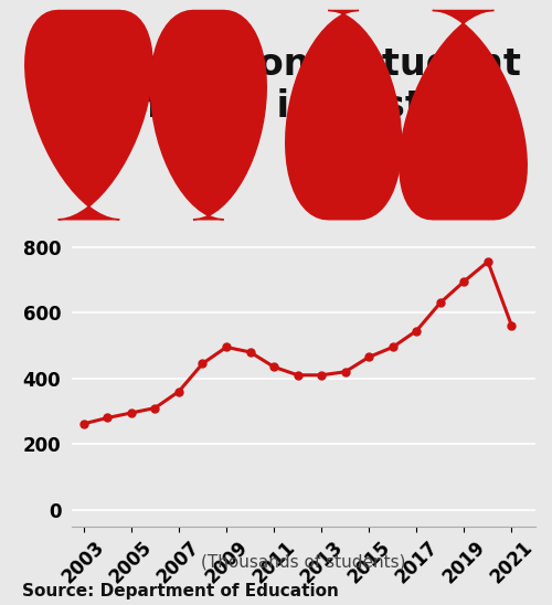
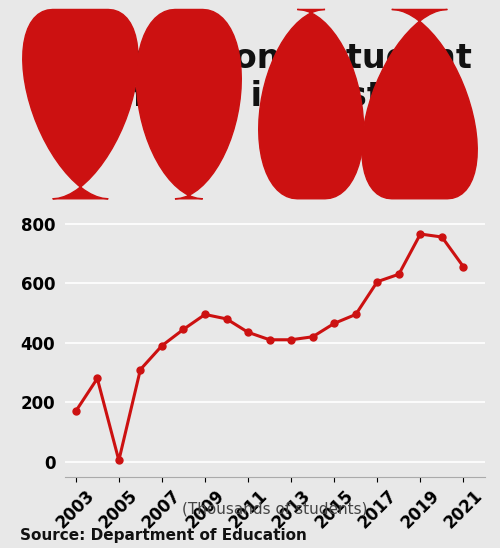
2003: 262 -> 170
2005: 295 -> 5
2007: 360 -> 390
2017: 545 -> 605
2019: 695 -> 765
2021: 560 -> 655
